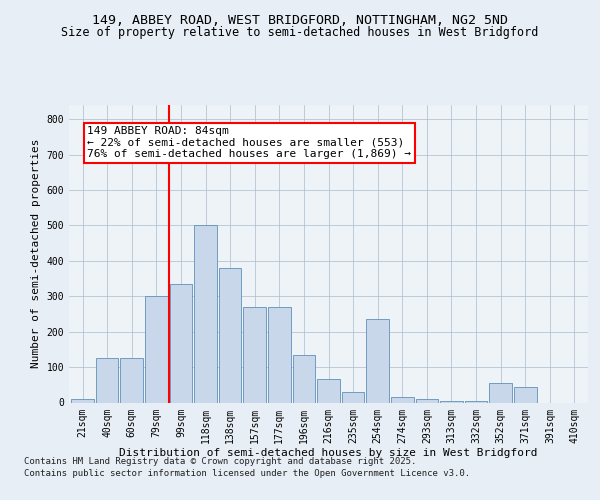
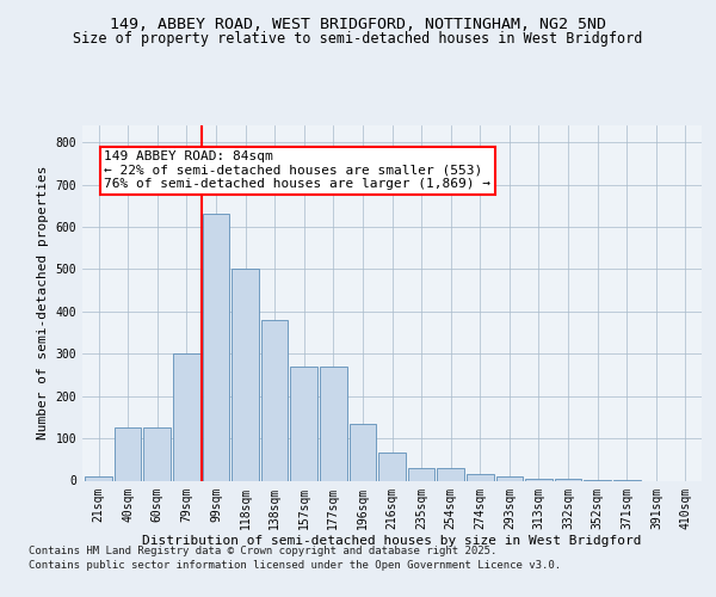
99sqm: 335 -> 630
254sqm: 235 -> 30
352sqm: 55 -> 2
371sqm: 45 -> 1
